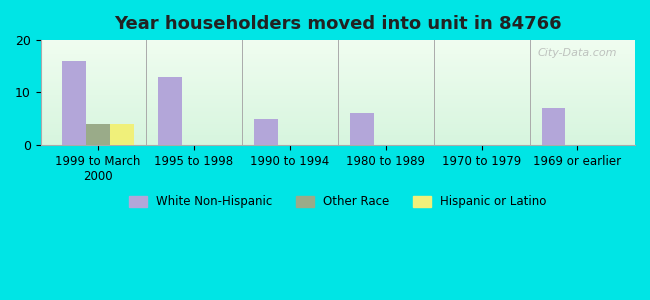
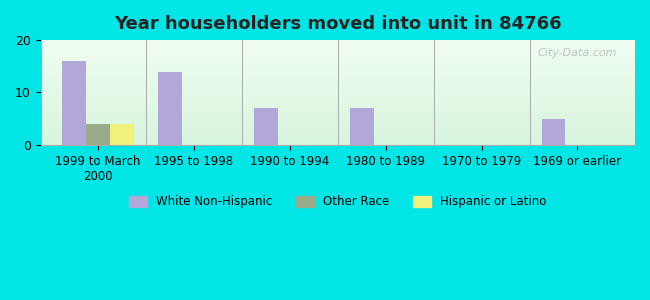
White Non-Hispanic/1995 to 1998: 13 -> 14
White Non-Hispanic/1990 to 1994: 5 -> 7
White Non-Hispanic/1980 to 1989: 6 -> 7
White Non-Hispanic/1969 or earlier: 7 -> 5
